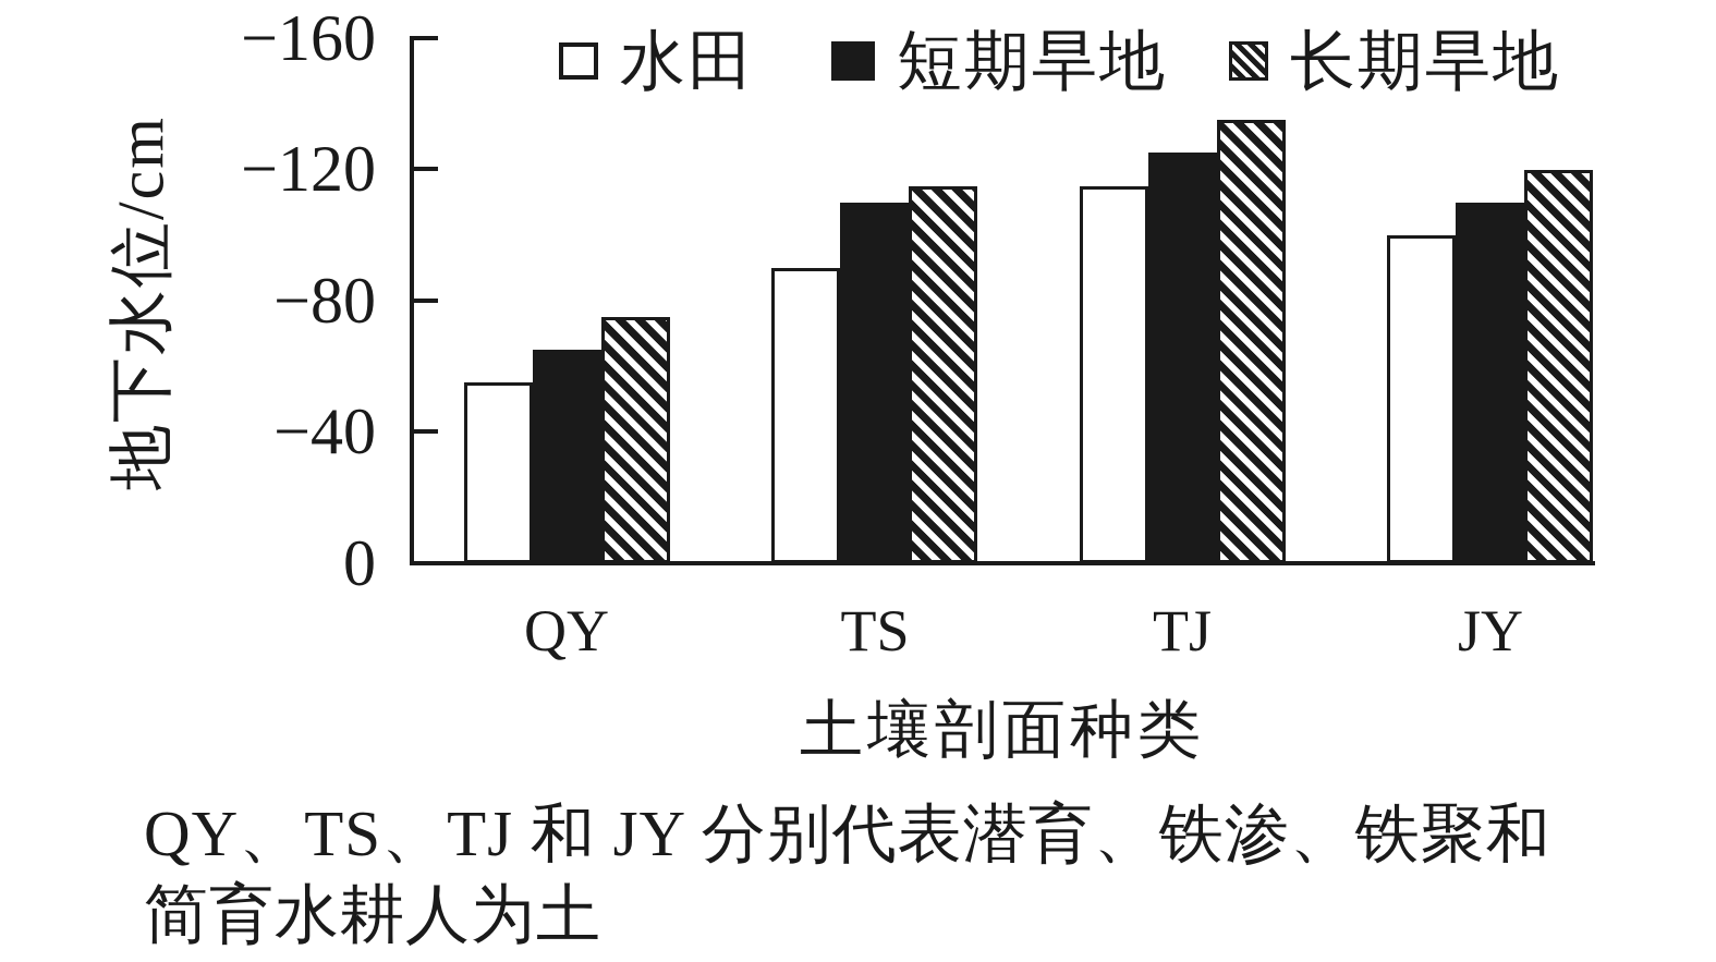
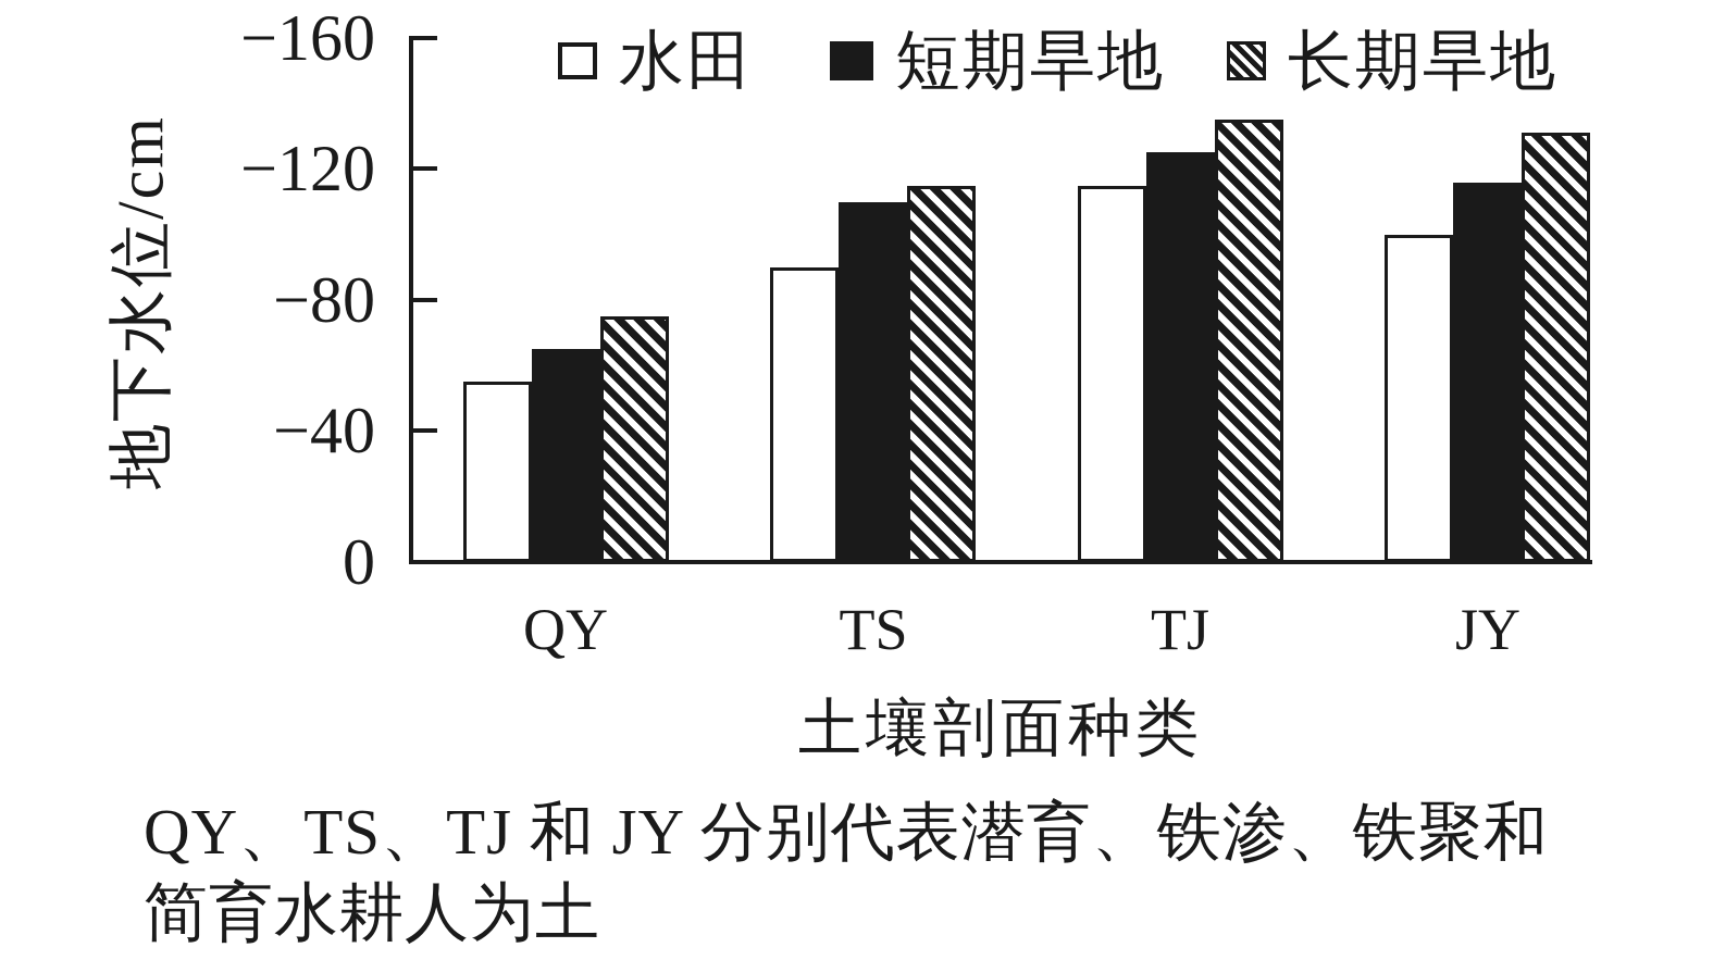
短期旱地/JY: -110 -> -116
长期旱地/JY: -120 -> -131
